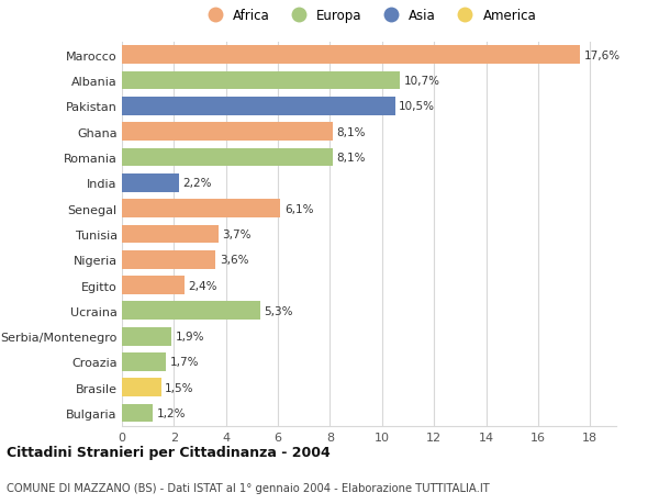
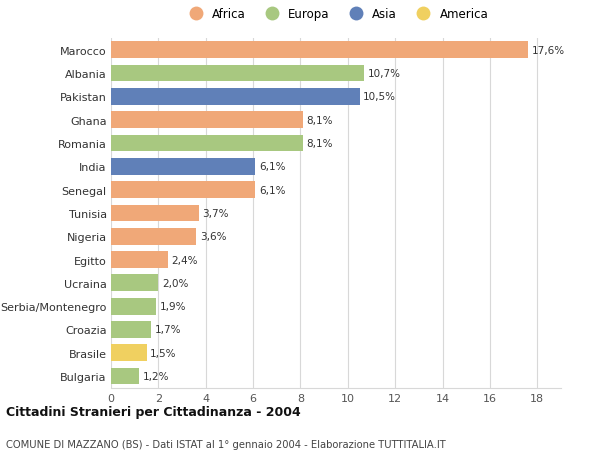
India: 2,2% -> 6,1%
Ucraina: 5,3% -> 2,0%
